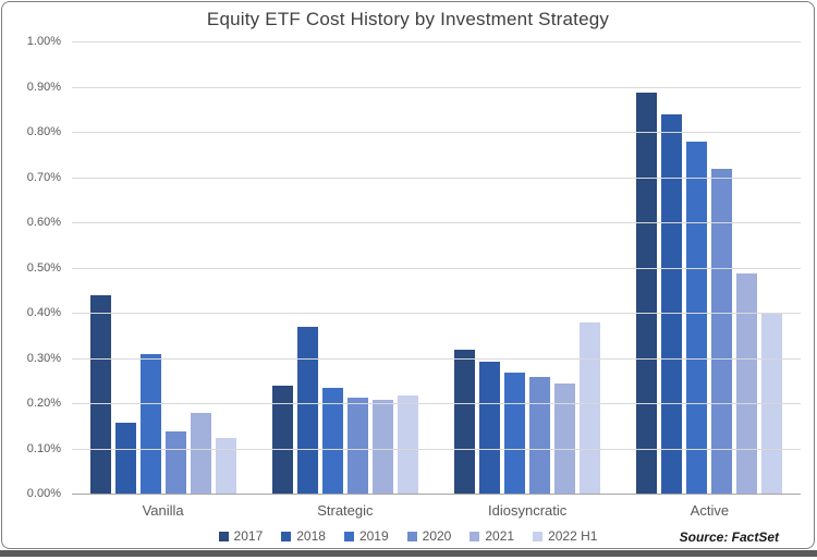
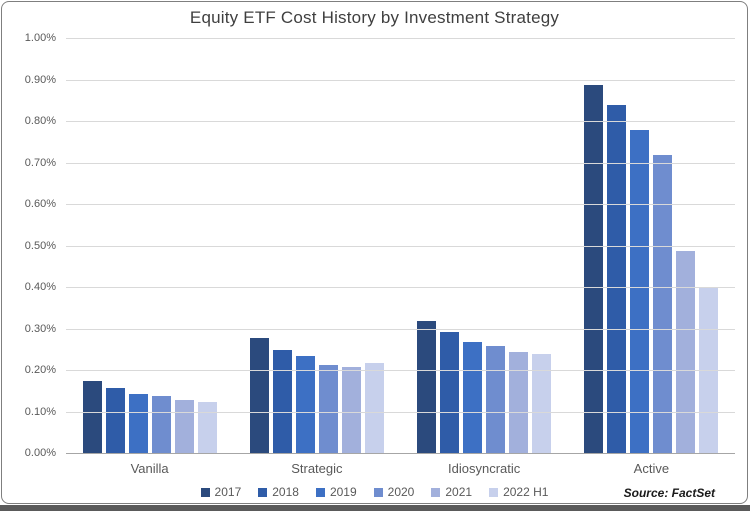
2017/Vanilla: 0.44% -> 0.17%
2019/Vanilla: 0.31% -> 0.14%
2021/Vanilla: 0.18% -> 0.13%
2017/Strategic: 0.24% -> 0.28%
2018/Strategic: 0.37% -> 0.25%
2022 H1/Idiosyncratic: 0.38% -> 0.24%
